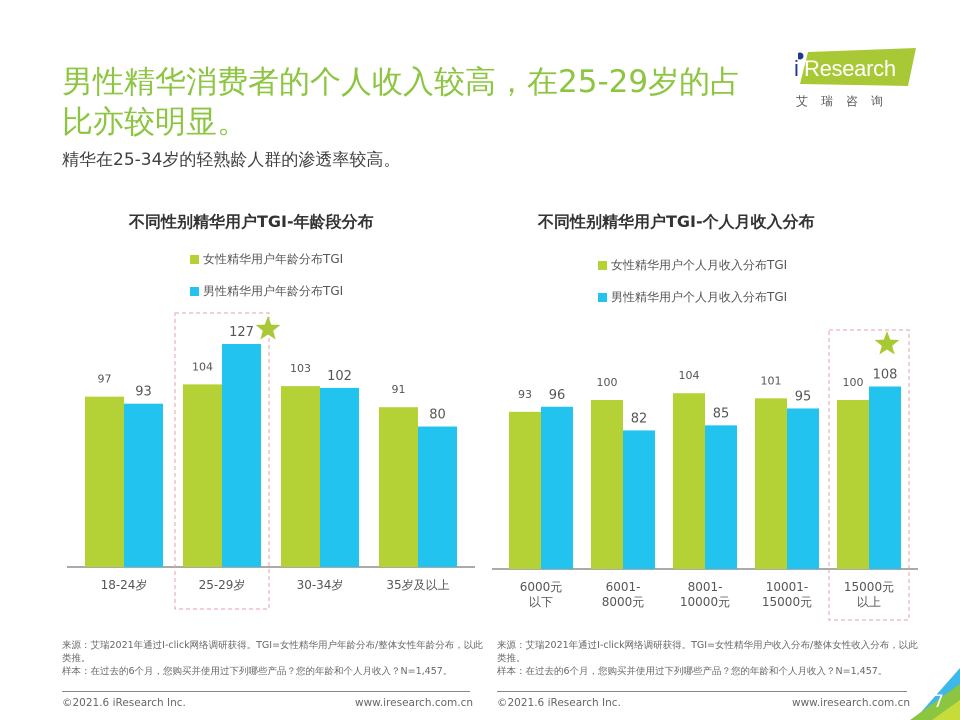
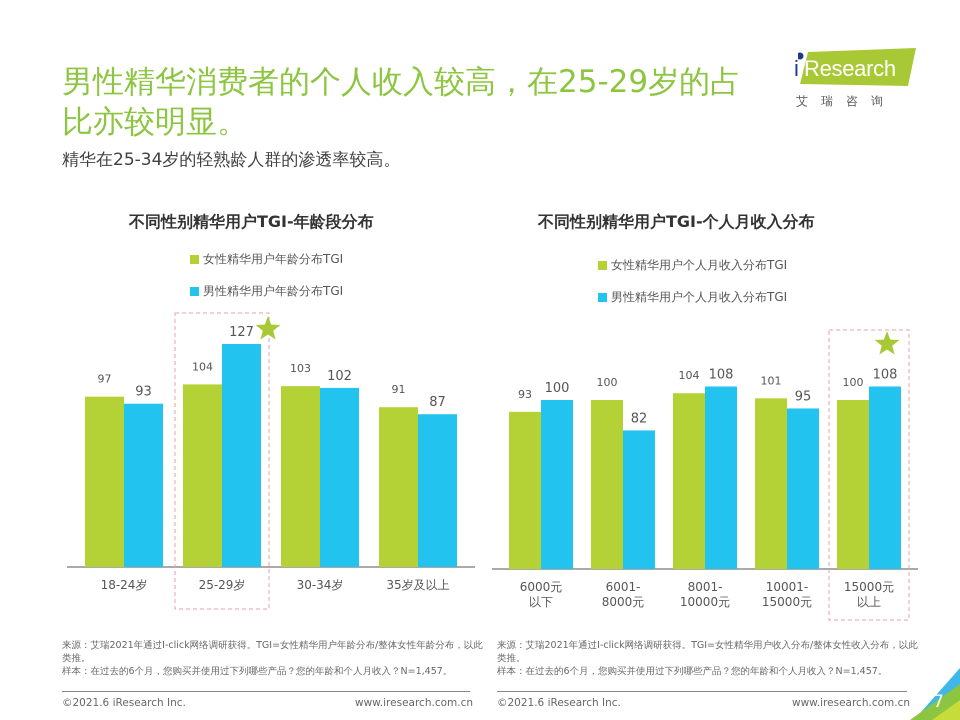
不同性别精华用户TGI-年龄段分布/男性精华用户年龄分布TGI/35岁及以上: 80 -> 87
不同性别精华用户TGI-个人月收入分布/男性精华用户个人月收入分布TGI/6000元 以下: 96 -> 100
不同性别精华用户TGI-个人月收入分布/男性精华用户个人月收入分布TGI/8001- 10000元: 85 -> 108
